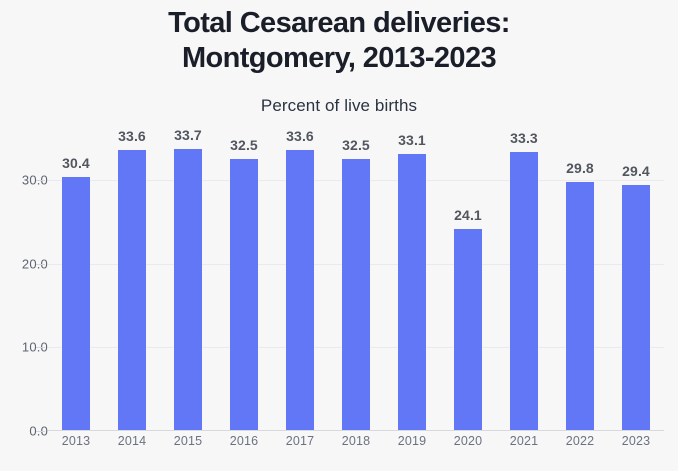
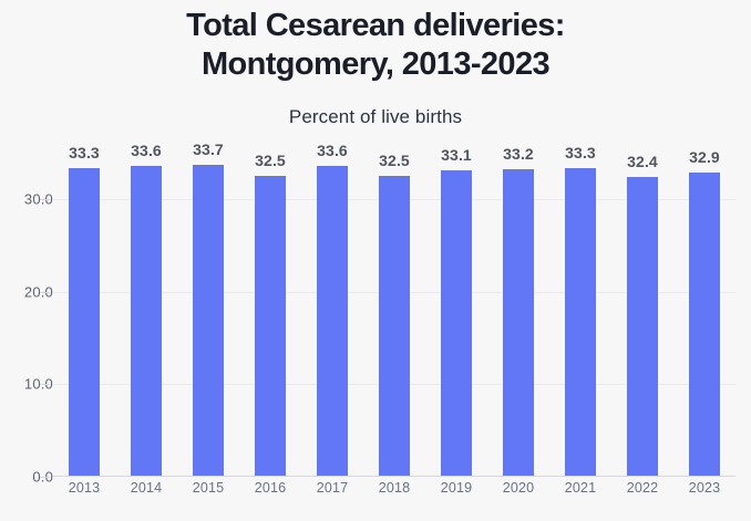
2013: 30.4 -> 33.3
2020: 24.1 -> 33.2
2022: 29.8 -> 32.4
2023: 29.4 -> 32.9
